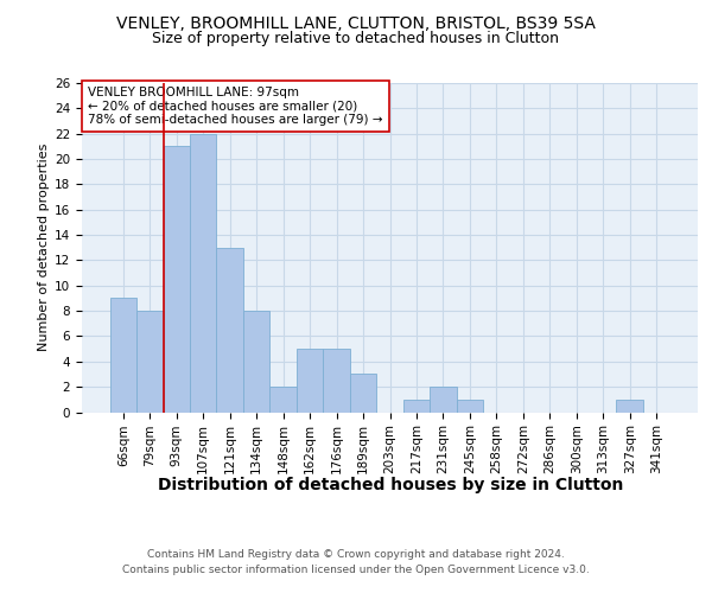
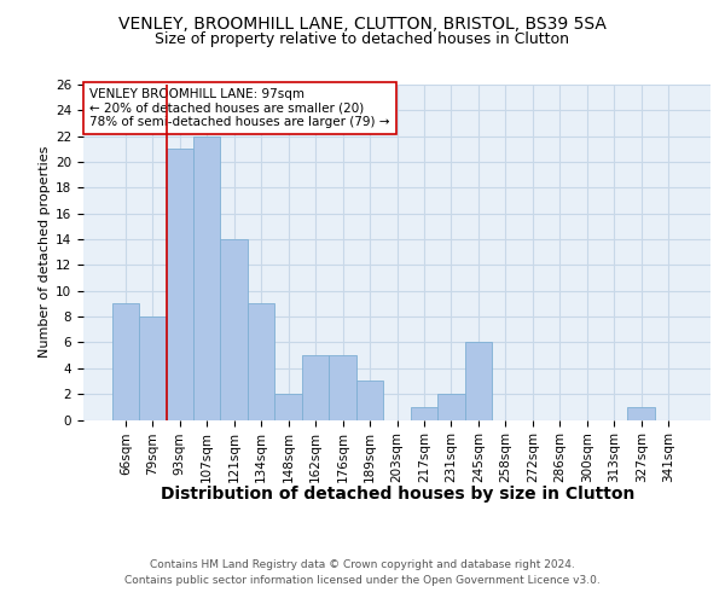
121sqm: 13 -> 14
134sqm: 8 -> 9
245sqm: 1 -> 6
